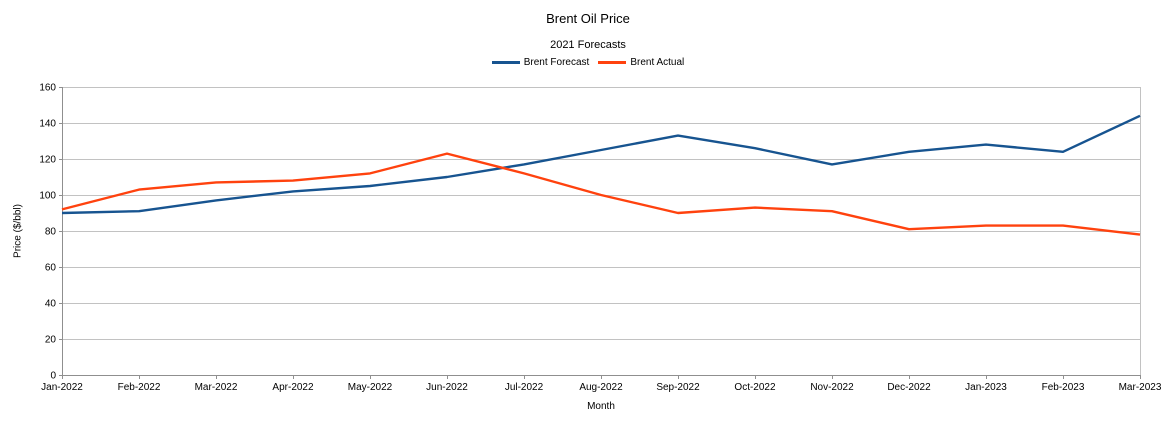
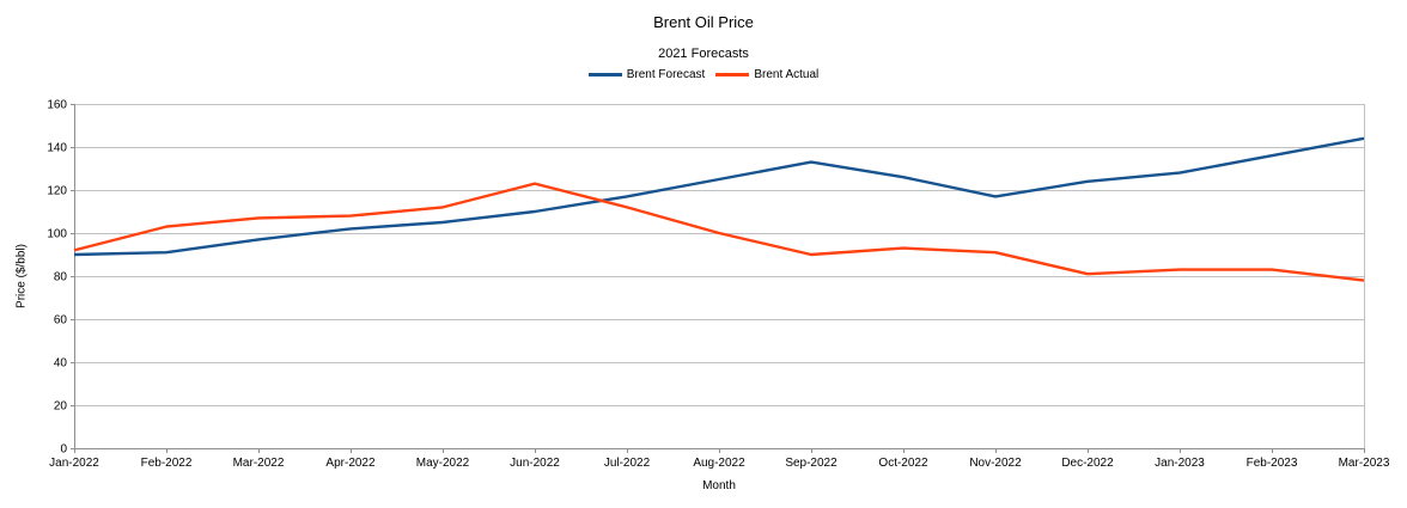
Brent Forecast/Feb-2023: 124 -> 136
